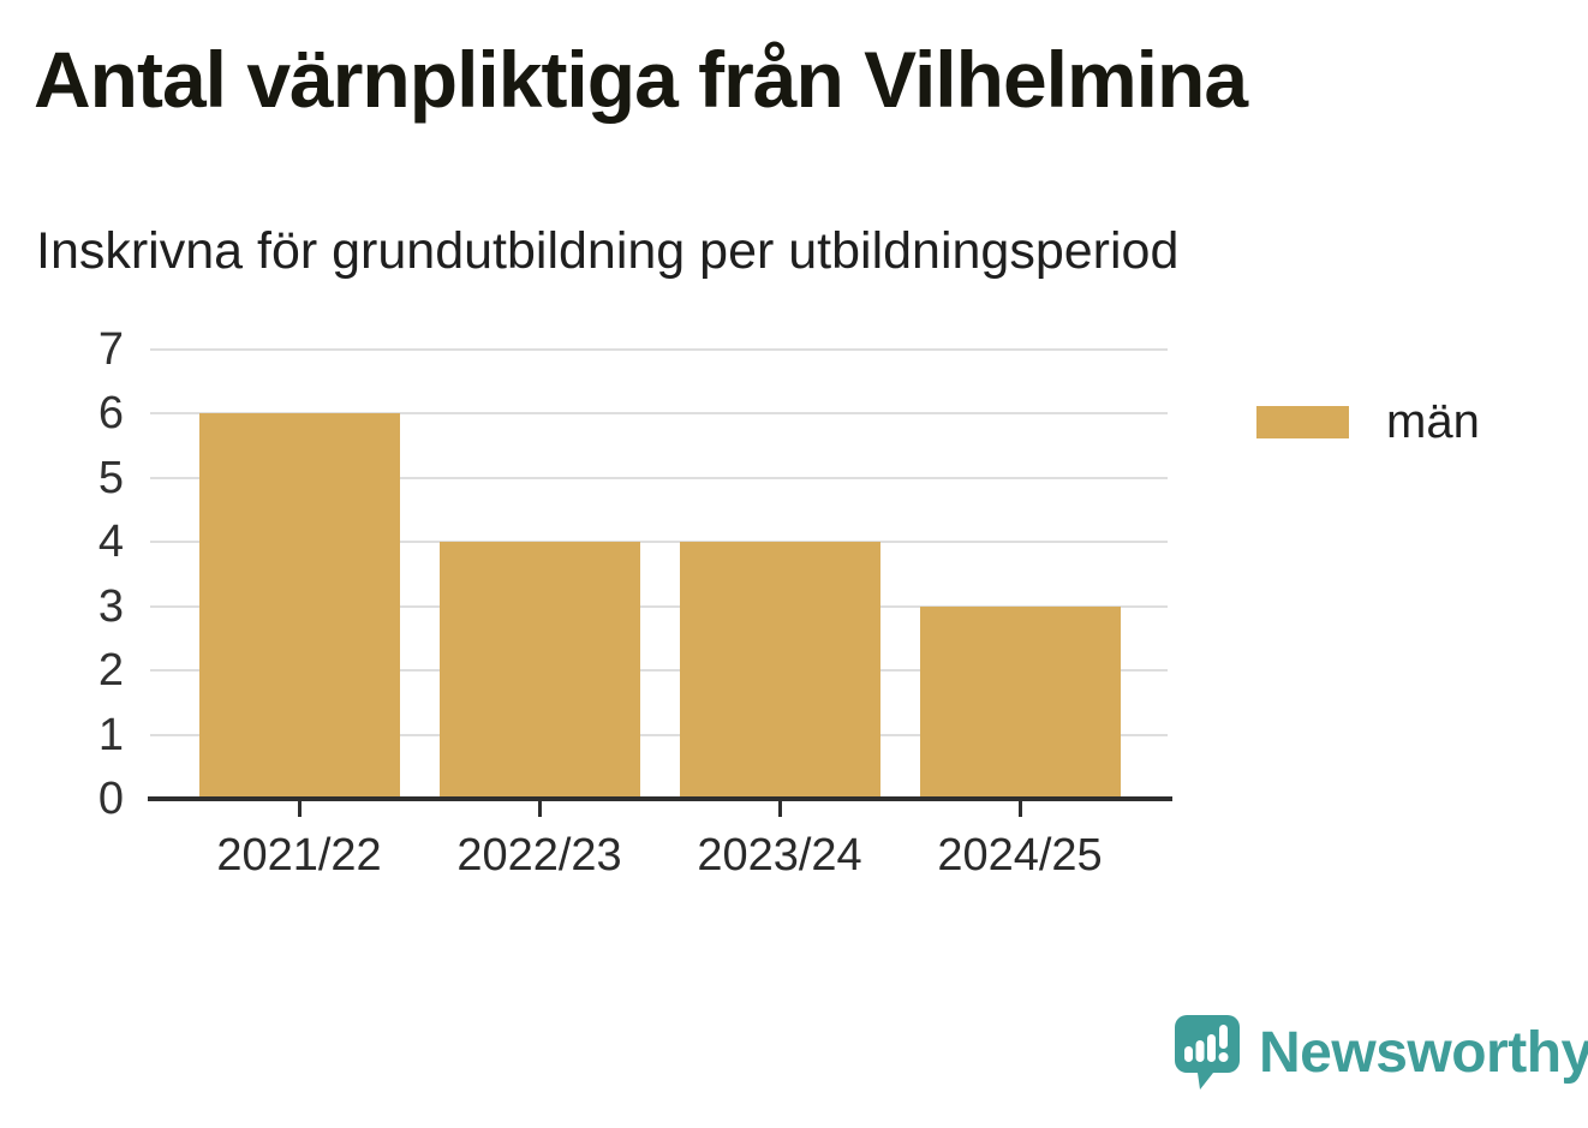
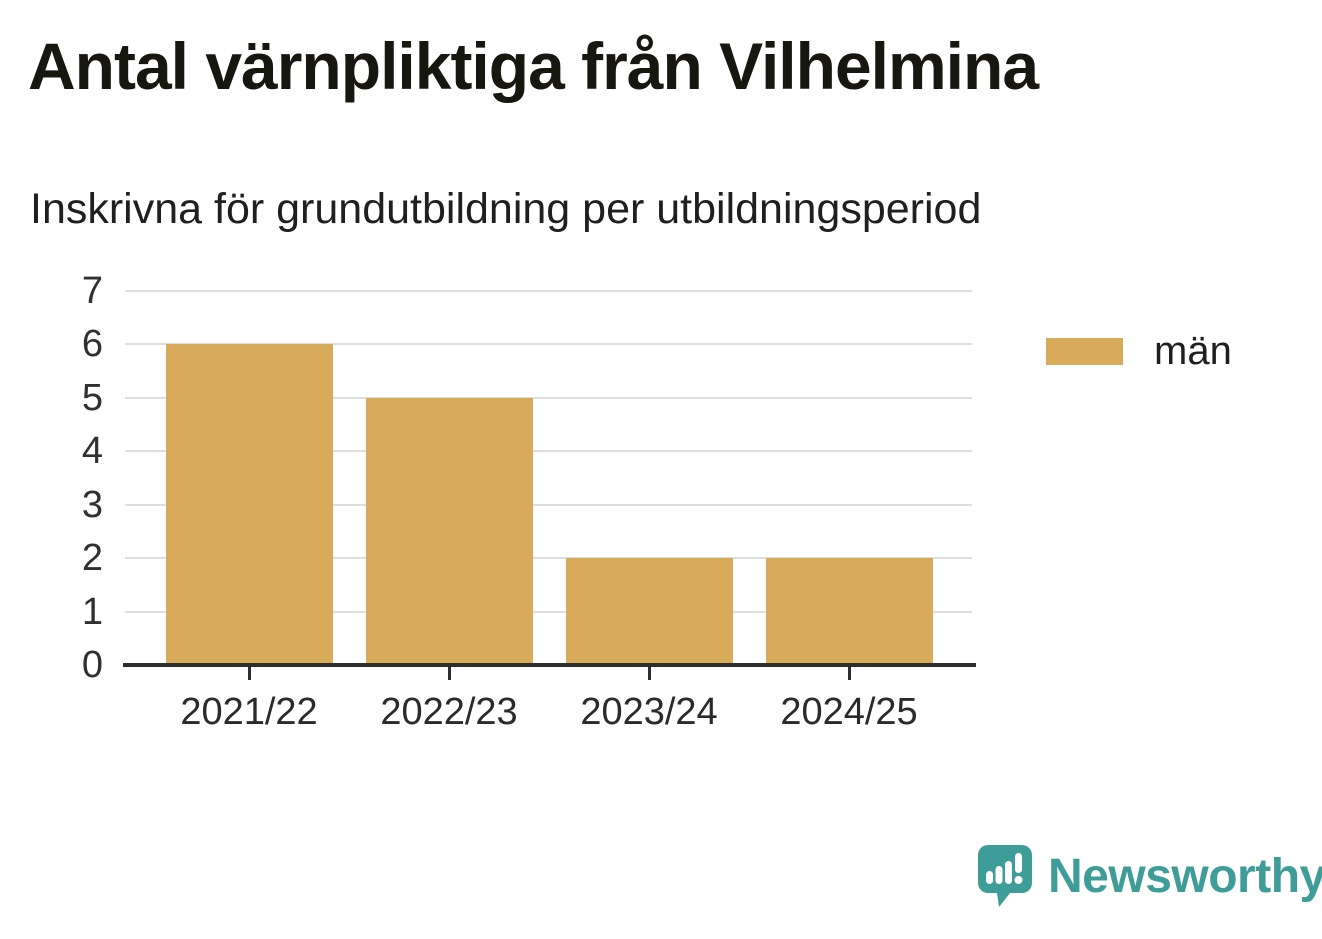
2022/23: 4 -> 5
2023/24: 4 -> 2
2024/25: 3 -> 2
